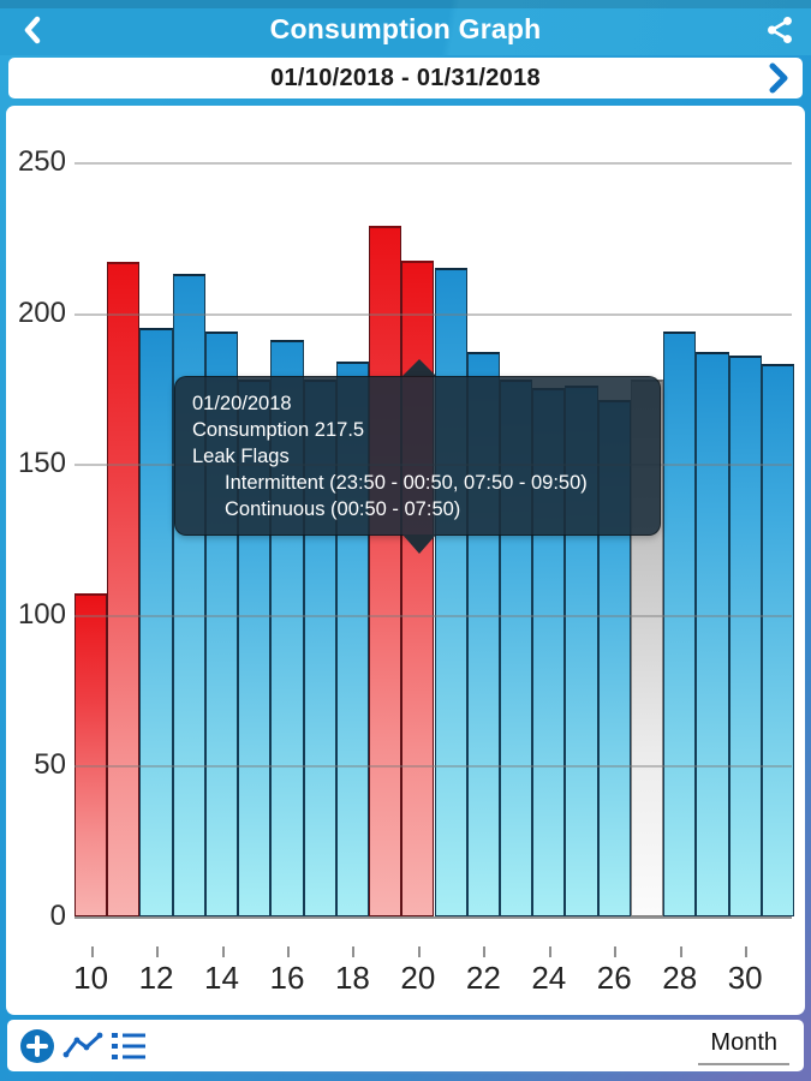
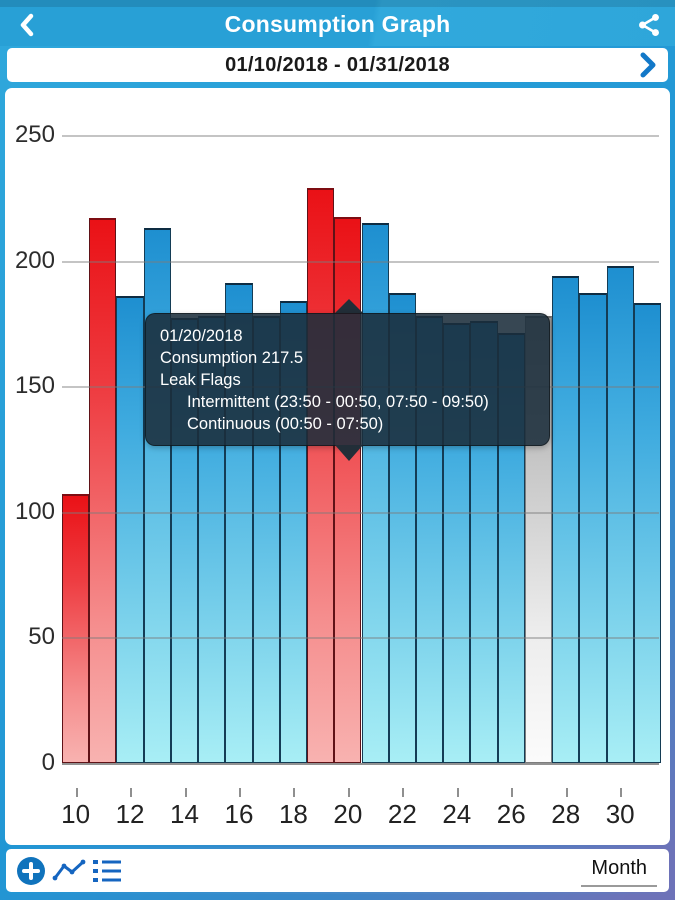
12: 195 -> 186
14: 194 -> 177
30: 186 -> 198
